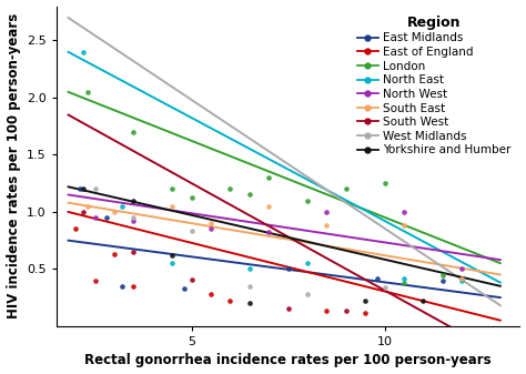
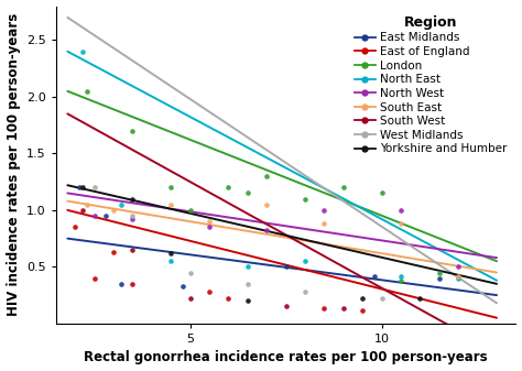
London/5: 1.13 -> 1.00
South West/5: 0.41 -> 0.22
West Midlands/5: 0.83 -> 0.45
London/10: 1.25 -> 1.15
West Midlands/10: 0.34 -> 0.22
